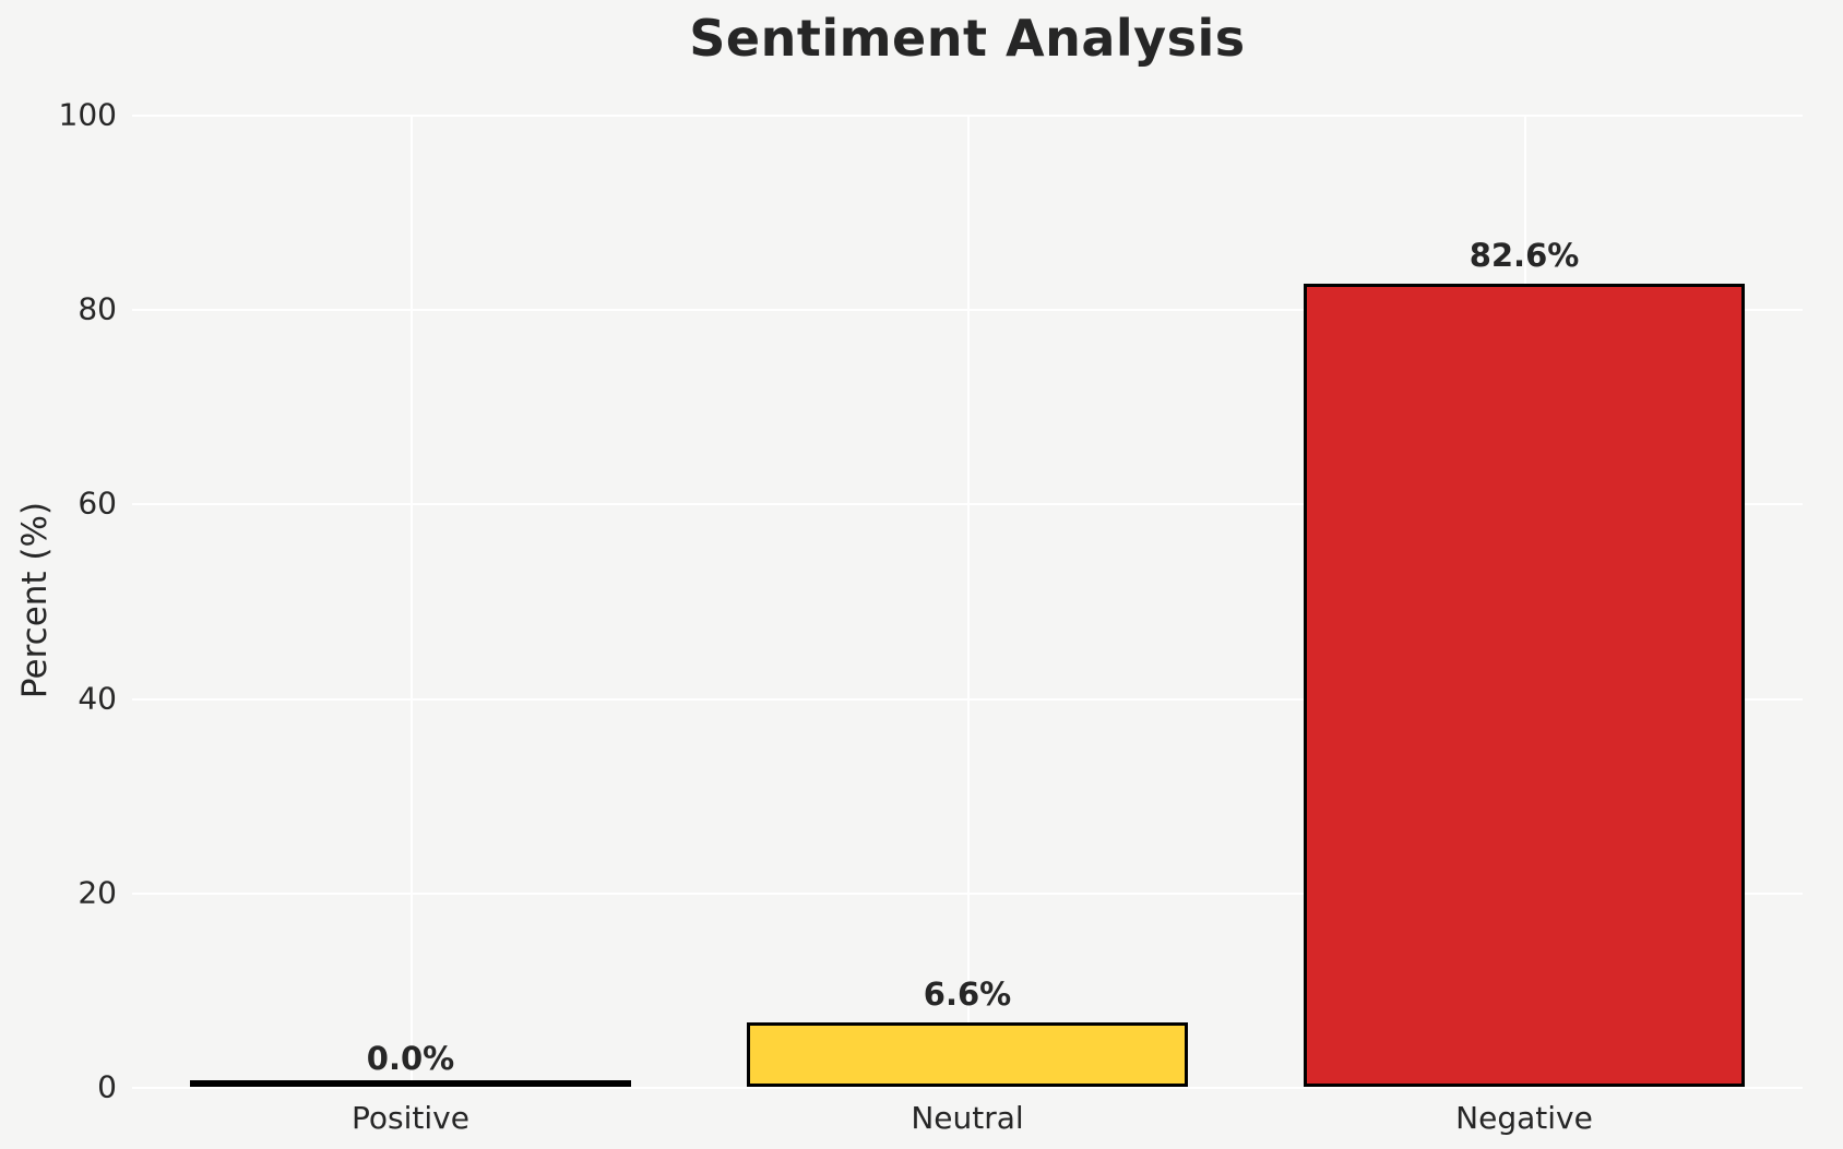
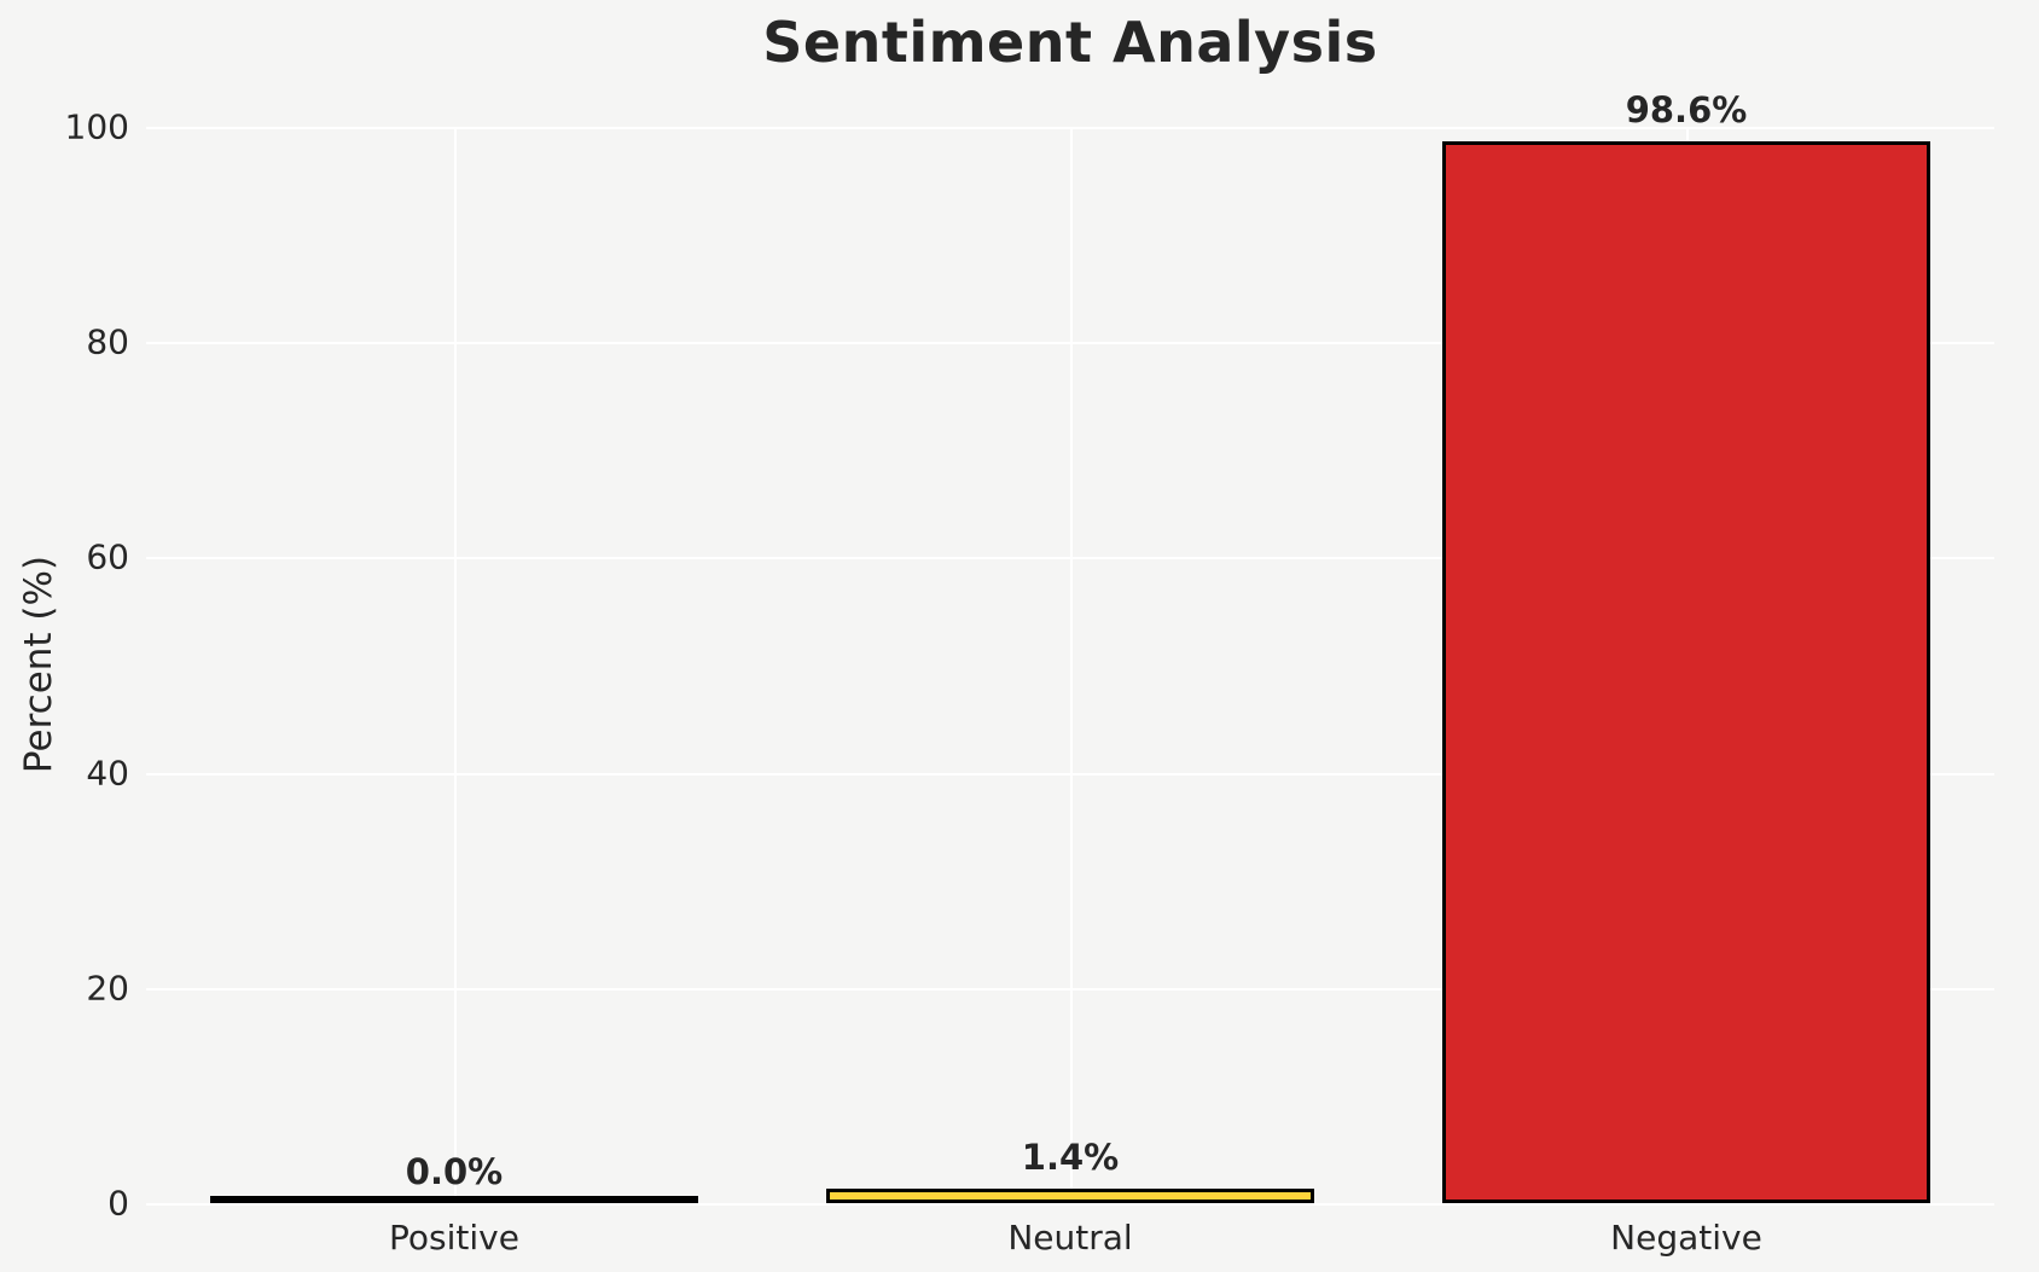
Neutral: 6.6% -> 1.4%
Negative: 82.6% -> 98.6%
